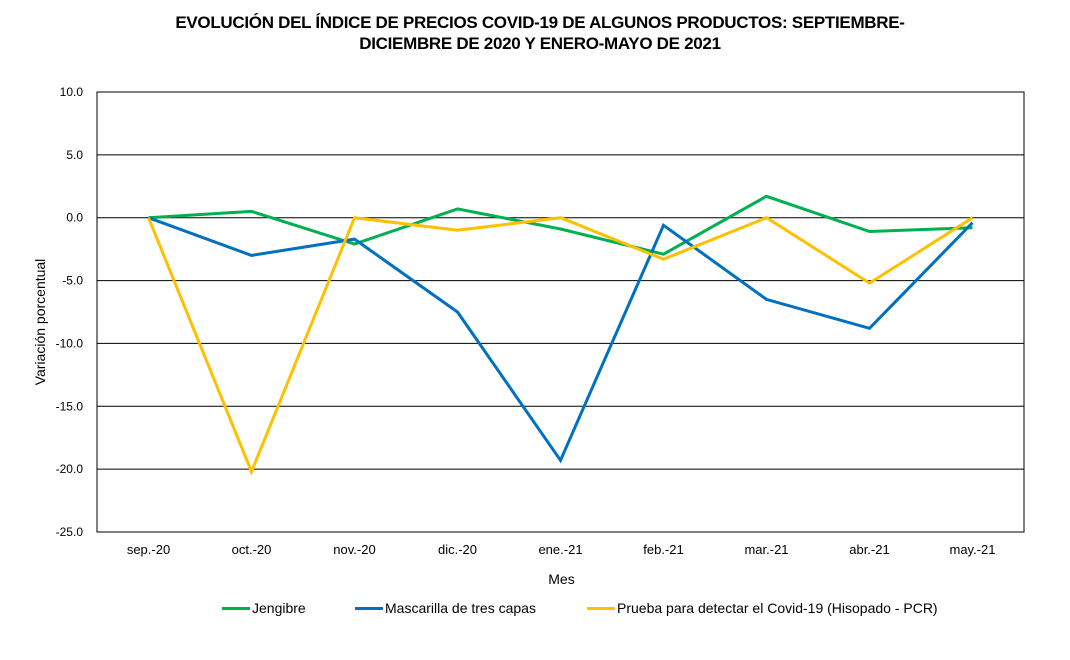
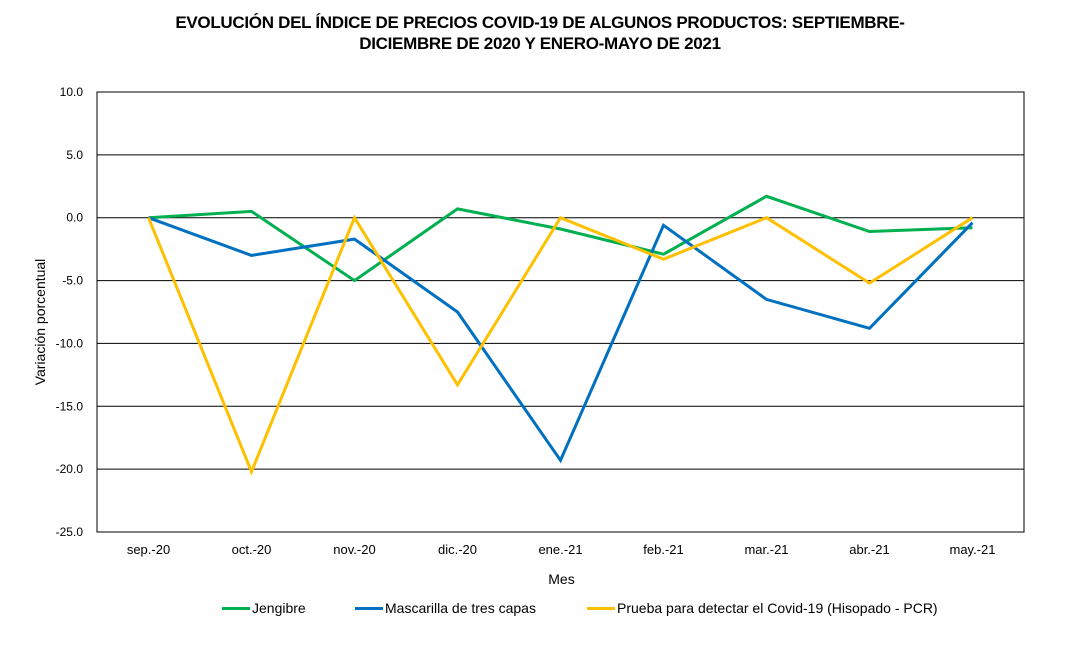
Jengibre/nov.-20: -2.1 -> -5.0
Prueba para detectar el Covid-19 (Hisopado - PCR)/dic.-20: -1.0 -> -13.3
